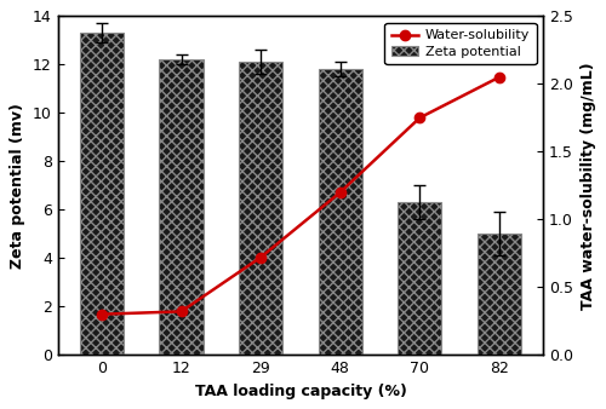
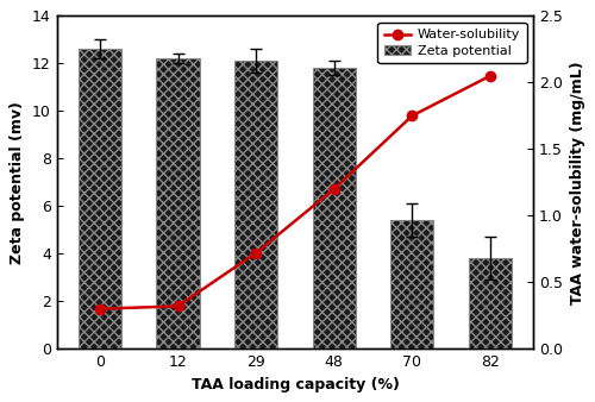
Zeta potential/0: 13.3 -> 12.6
Zeta potential/70: 6.3 -> 5.4
Zeta potential/82: 5.0 -> 3.8
